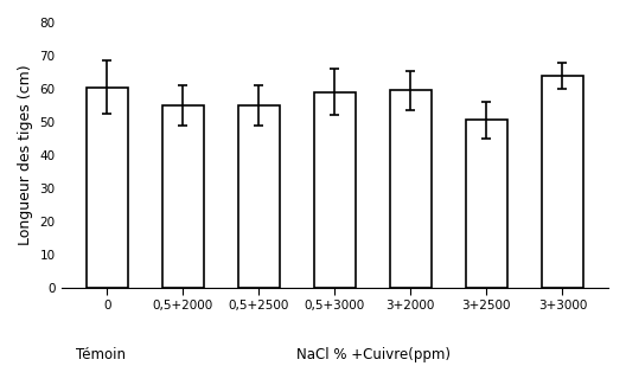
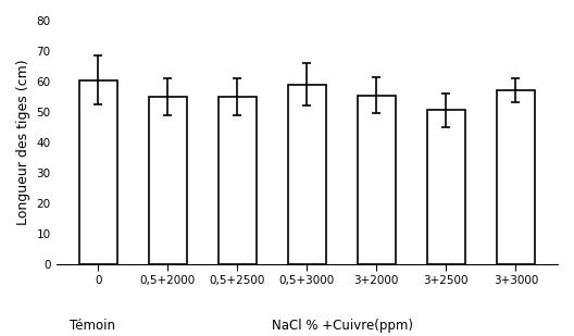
3+2000: 59.5 -> 55.5
3+3000: 64.0 -> 57.0
